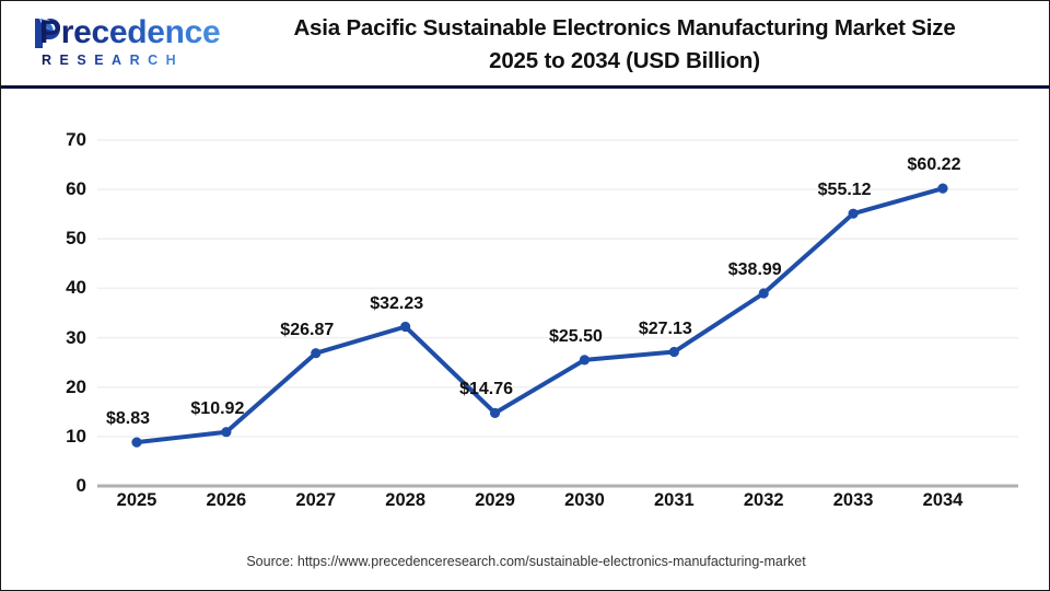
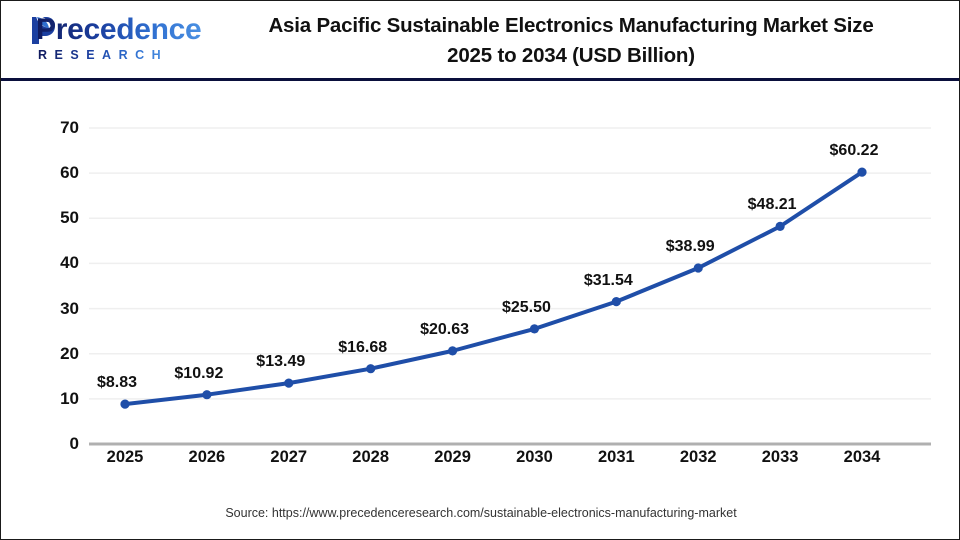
2027: $26.87 -> $13.49
2028: $32.23 -> $16.68
2029: $14.76 -> $20.63
2031: $27.13 -> $31.54
2033: $55.12 -> $48.21
